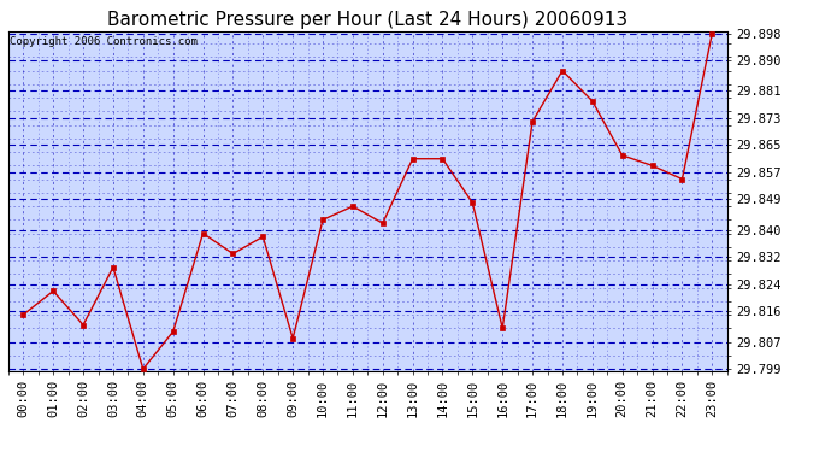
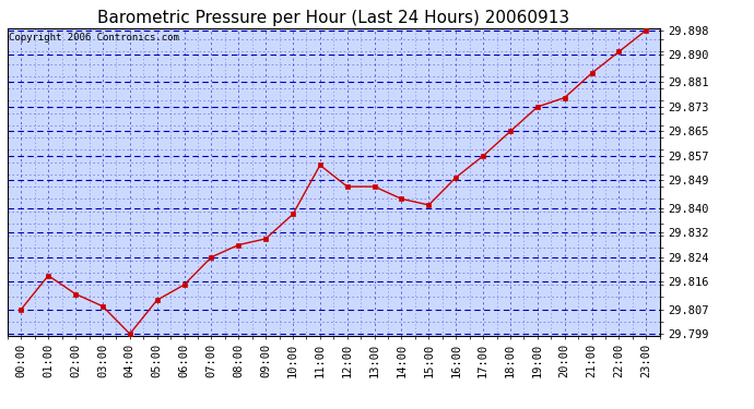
00:00: 29.815 -> 29.807
01:00: 29.822 -> 29.818
03:00: 29.829 -> 29.808
06:00: 29.839 -> 29.815
07:00: 29.833 -> 29.824
08:00: 29.838 -> 29.828
09:00: 29.808 -> 29.830
10:00: 29.843 -> 29.838
11:00: 29.847 -> 29.854
12:00: 29.842 -> 29.847
13:00: 29.861 -> 29.847
14:00: 29.861 -> 29.843
15:00: 29.848 -> 29.841
16:00: 29.811 -> 29.850
17:00: 29.872 -> 29.857
18:00: 29.887 -> 29.865
19:00: 29.878 -> 29.873
20:00: 29.862 -> 29.876
21:00: 29.859 -> 29.884
22:00: 29.855 -> 29.891
